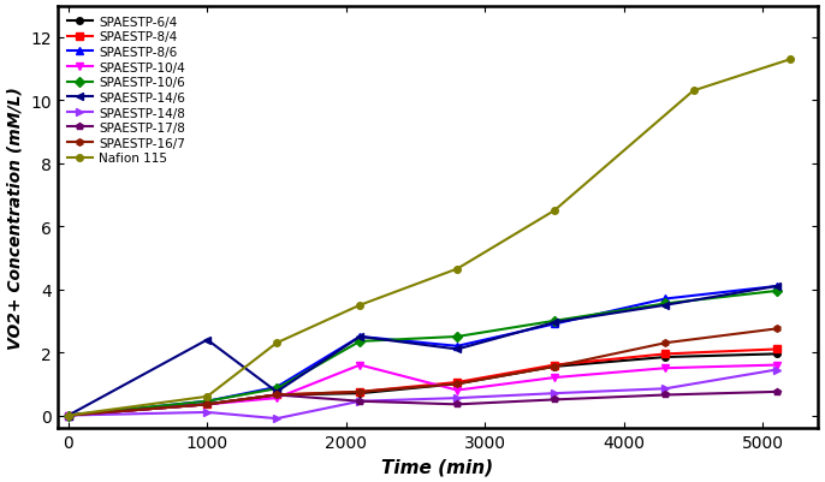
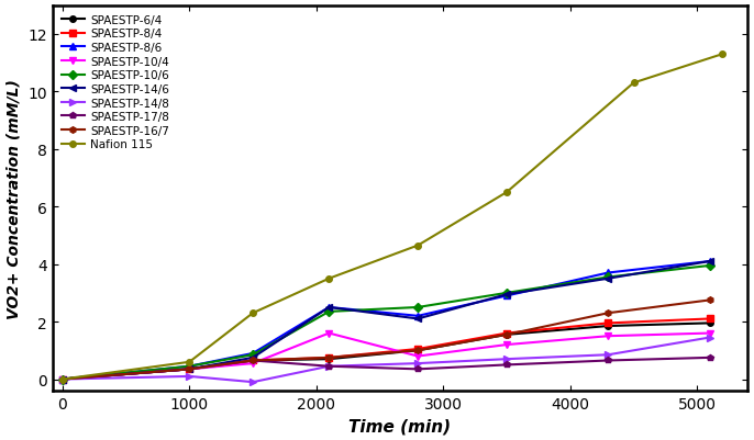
SPAESTP-14/6/1000: 2.40 -> 0.35
